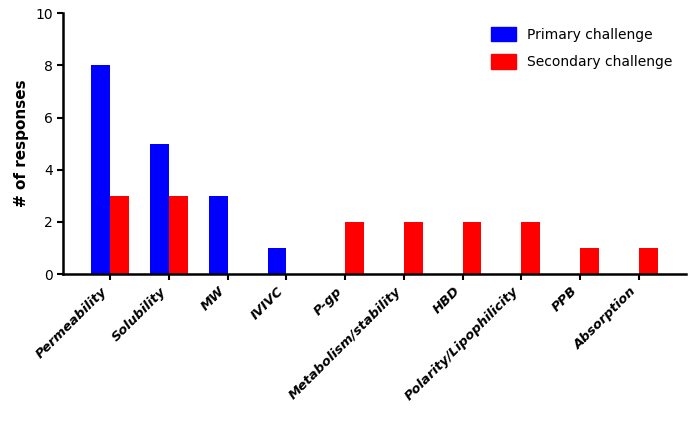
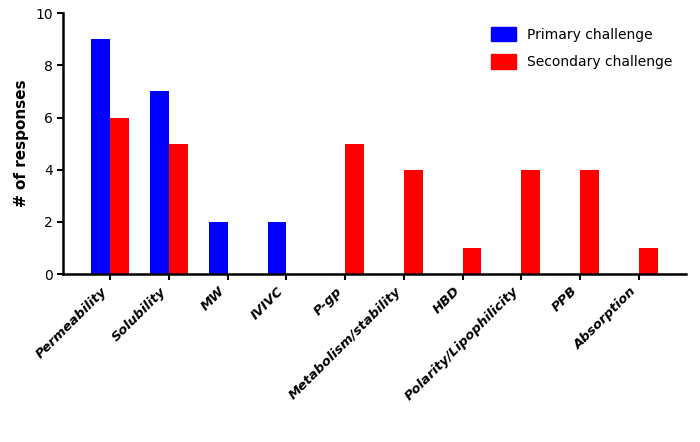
Primary challenge/Permeability: 8 -> 9
Secondary challenge/Permeability: 3 -> 6
Primary challenge/Solubility: 5 -> 7
Secondary challenge/Solubility: 3 -> 5
Primary challenge/MW: 3 -> 2
Primary challenge/IVIVC: 1 -> 2
Secondary challenge/P-gp: 2 -> 5
Secondary challenge/Metabolism/stability: 2 -> 4
Secondary challenge/HBD: 2 -> 1
Secondary challenge/Polarity/Lipophilicity: 2 -> 4
Secondary challenge/PPB: 1 -> 4
